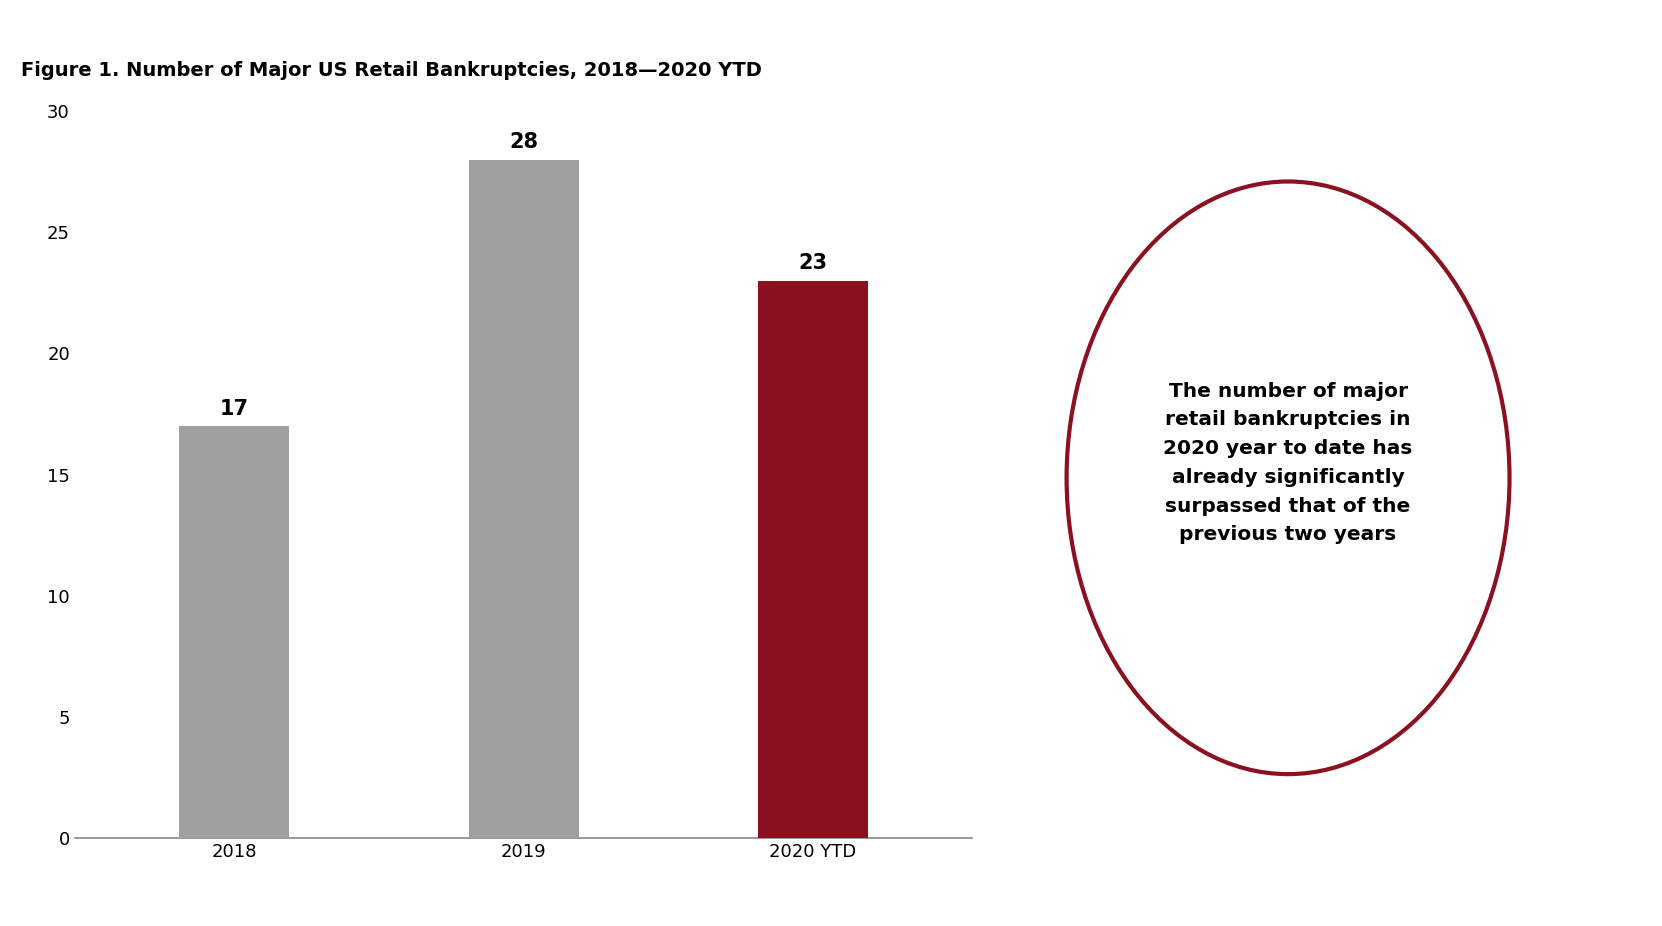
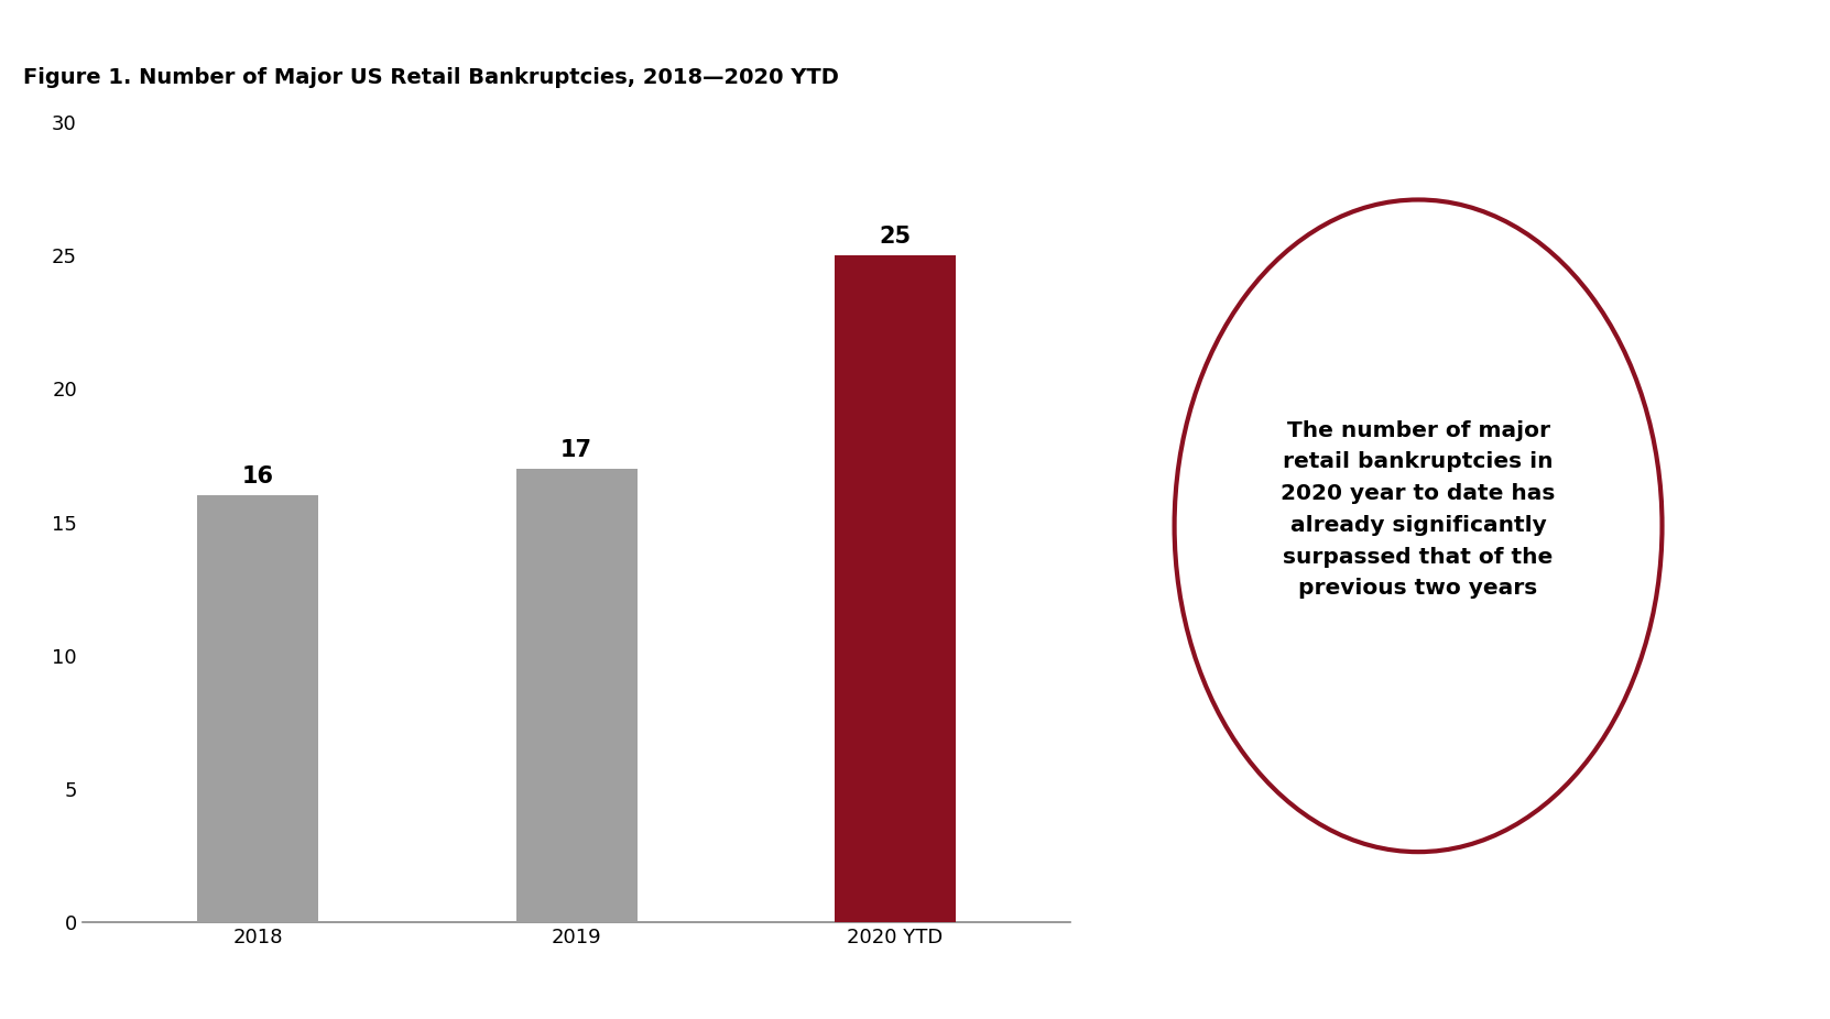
2018: 17 -> 16
2019: 28 -> 17
2020 YTD: 23 -> 25
